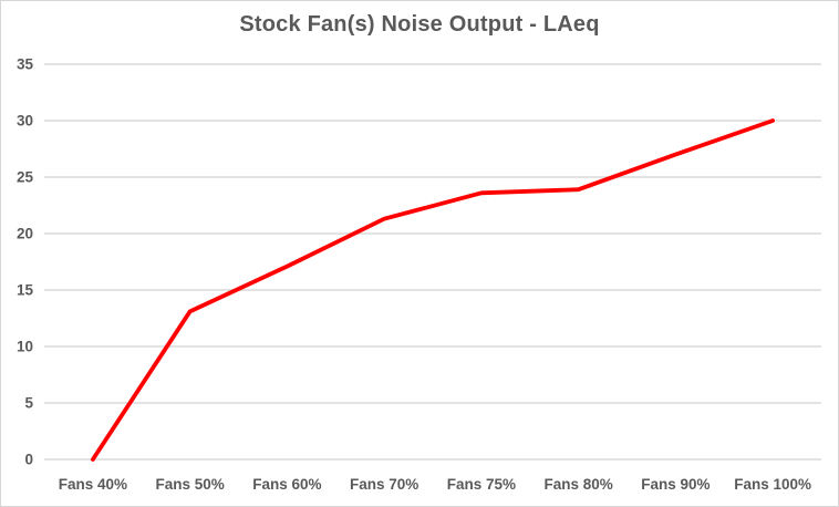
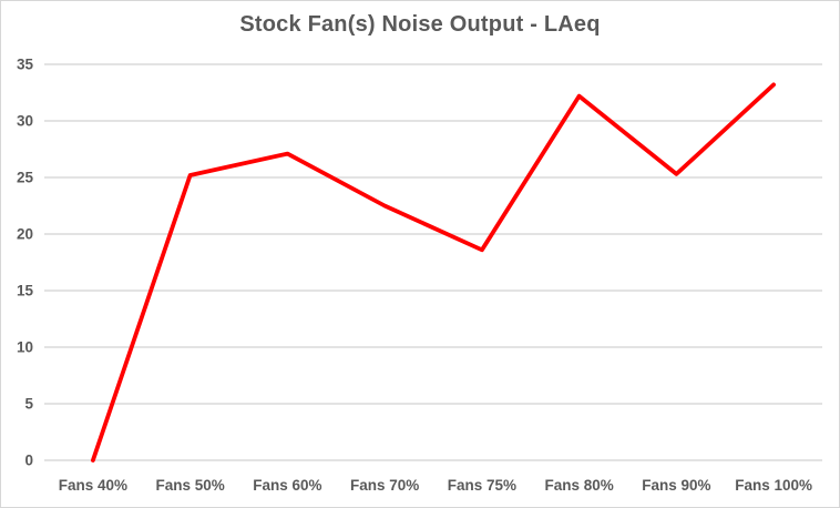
Fans 50%: 13.1 -> 25.2
Fans 60%: 17.1 -> 27.1
Fans 70%: 21.3 -> 22.5
Fans 75%: 23.6 -> 18.6
Fans 80%: 23.9 -> 32.2
Fans 90%: 27.0 -> 25.3
Fans 100%: 30.0 -> 33.2
